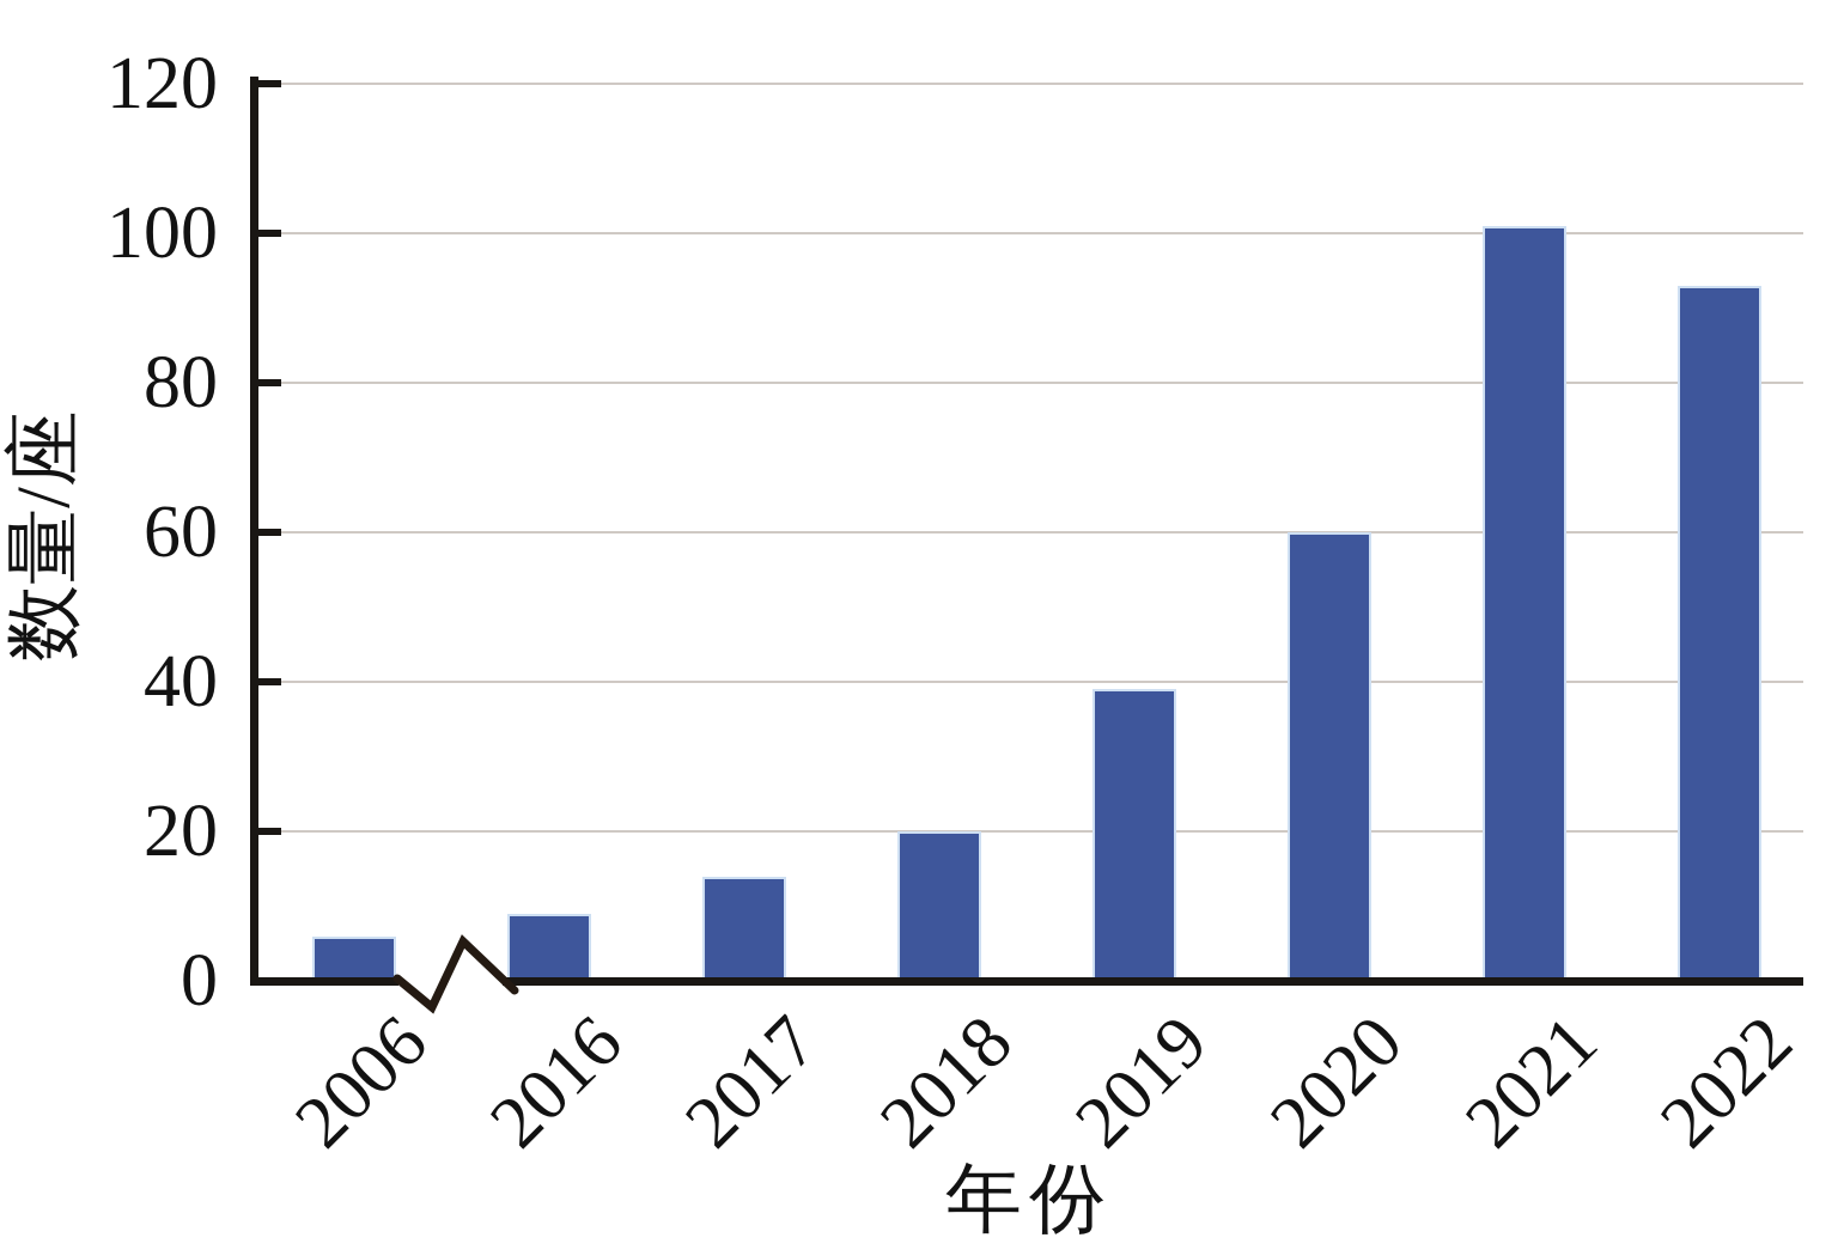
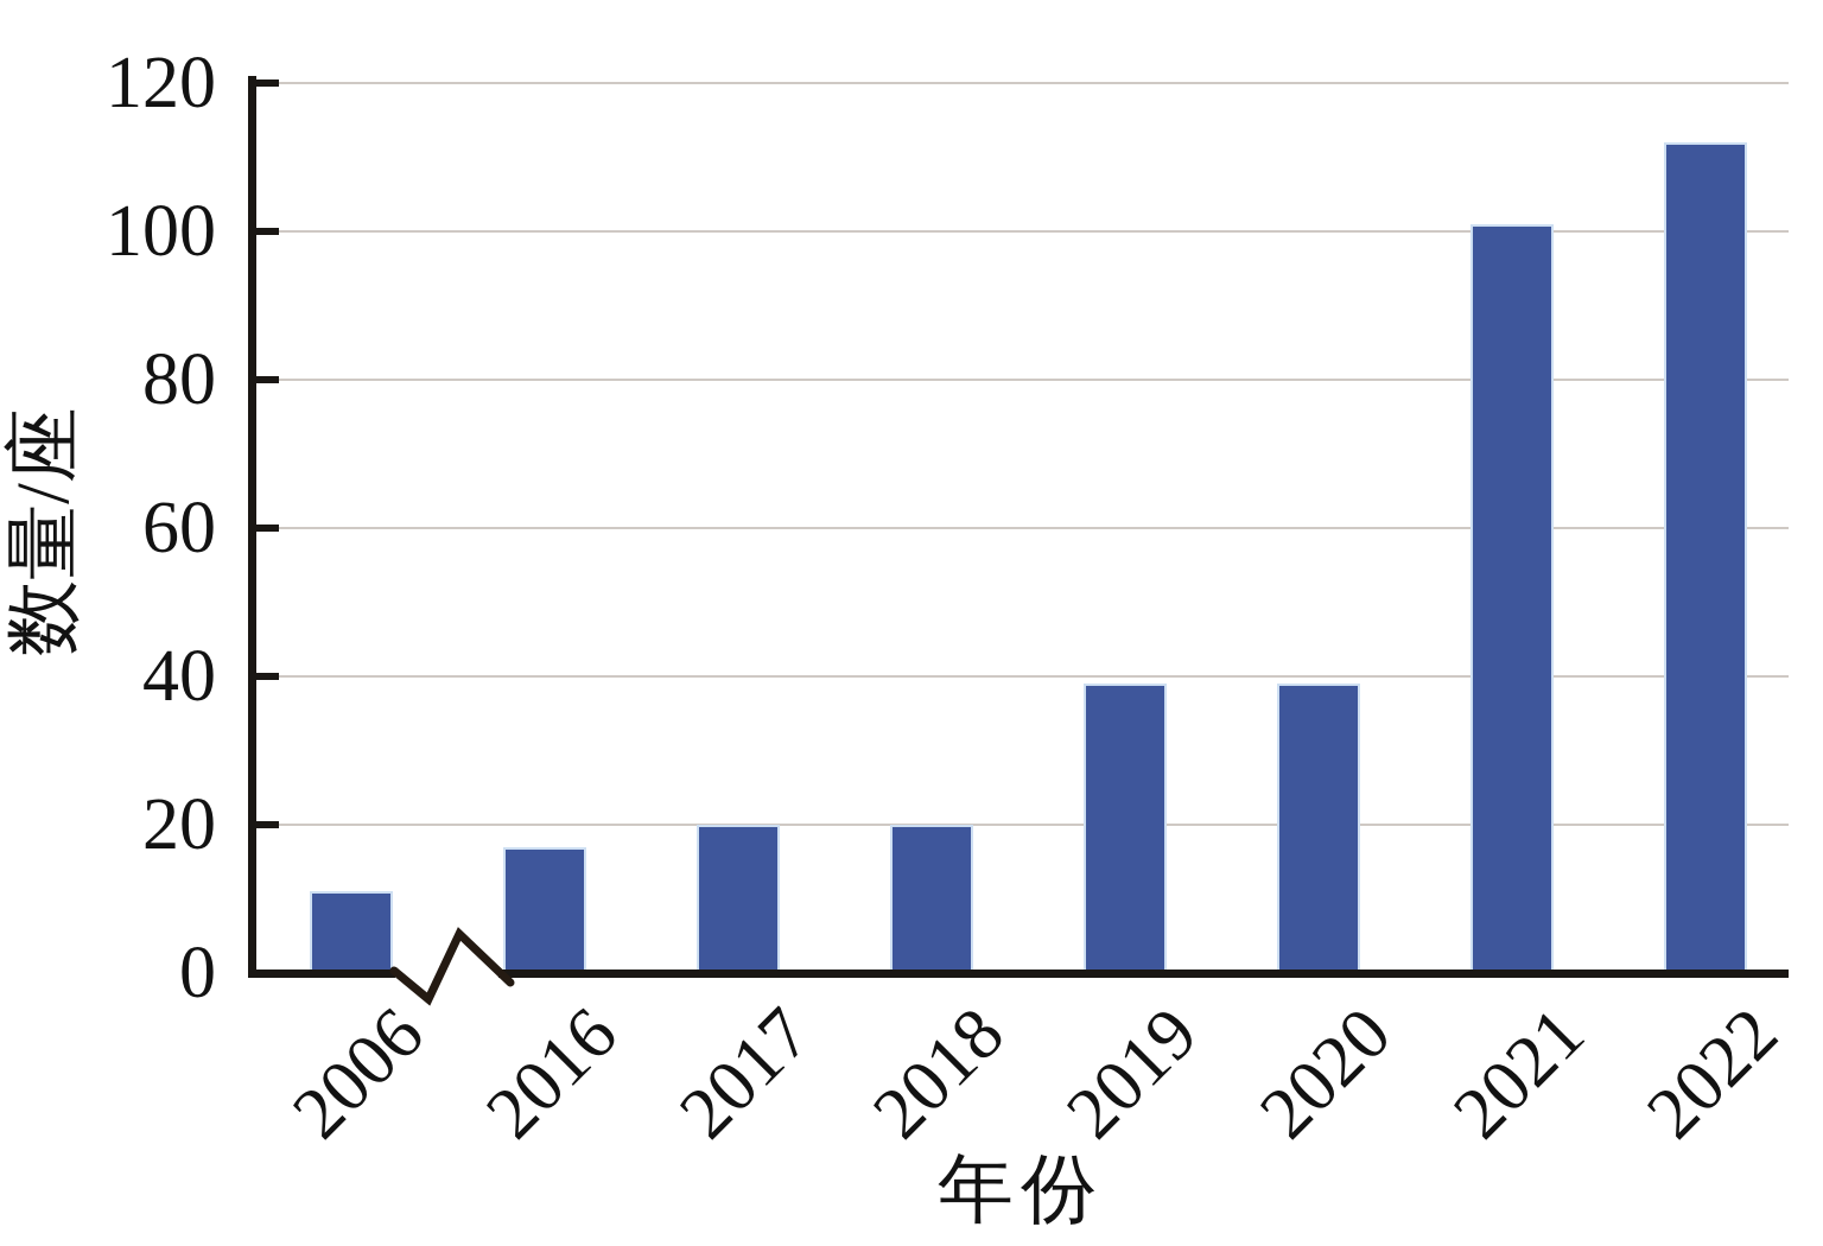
2006: 6 -> 11
2016: 9 -> 17
2017: 14 -> 20
2020: 60 -> 39
2022: 93 -> 112
